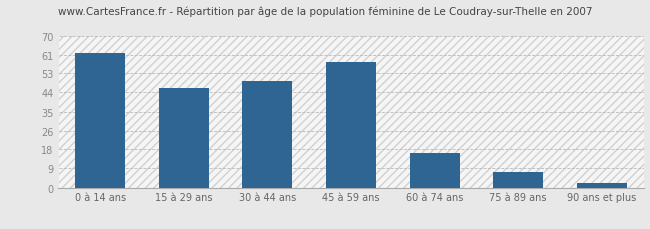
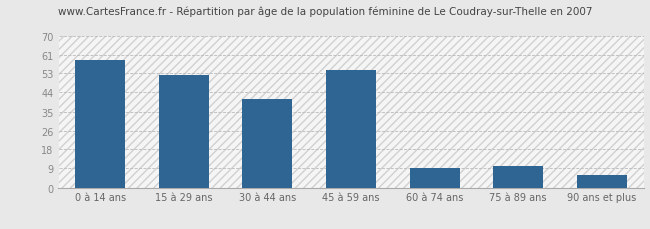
0 à 14 ans: 62 -> 59
15 à 29 ans: 46 -> 52
30 à 44 ans: 49 -> 41
45 à 59 ans: 58 -> 54
60 à 74 ans: 16 -> 9
75 à 89 ans: 7 -> 10
90 ans et plus: 2 -> 6
